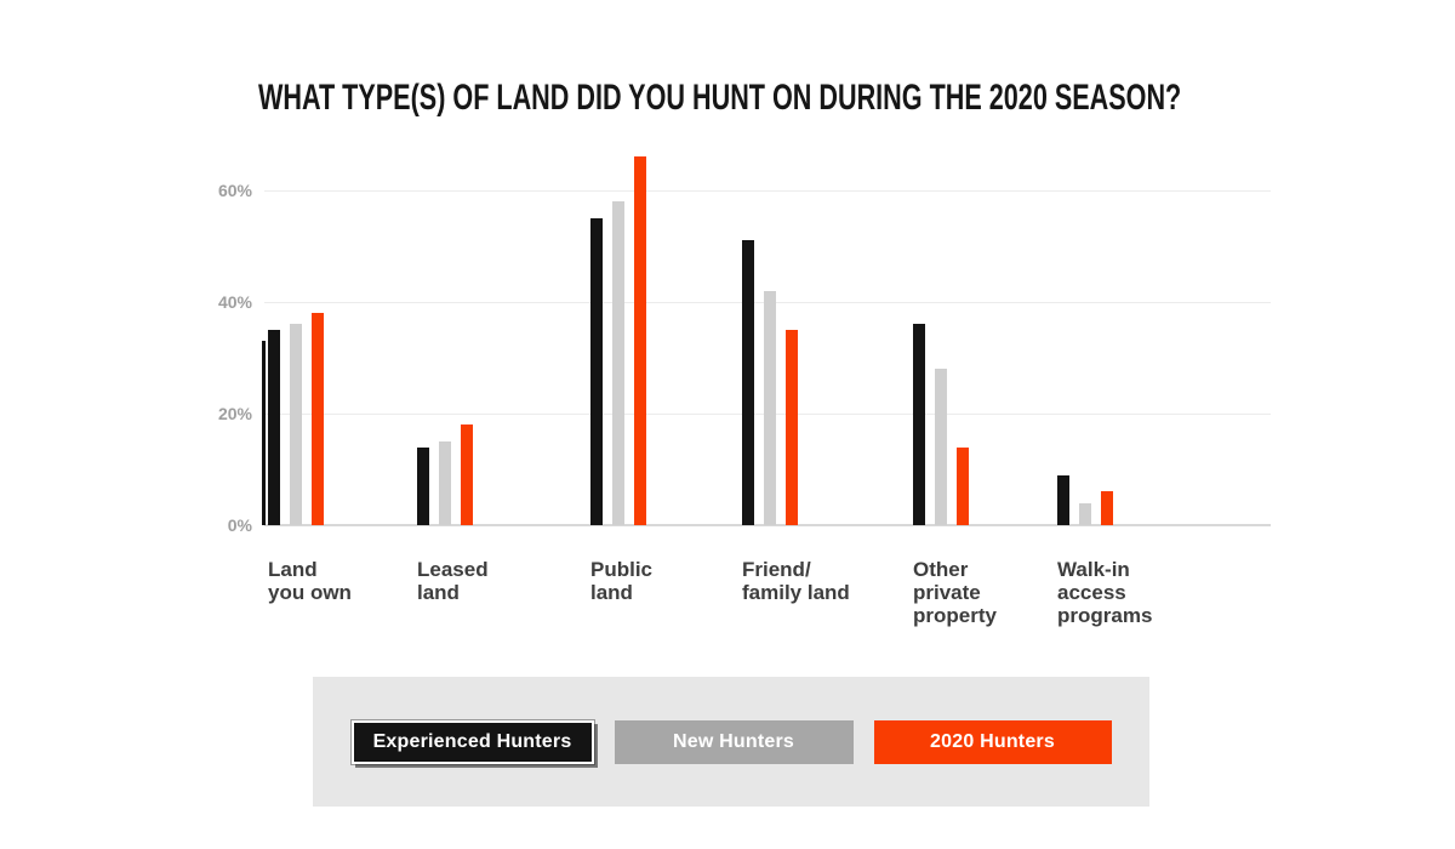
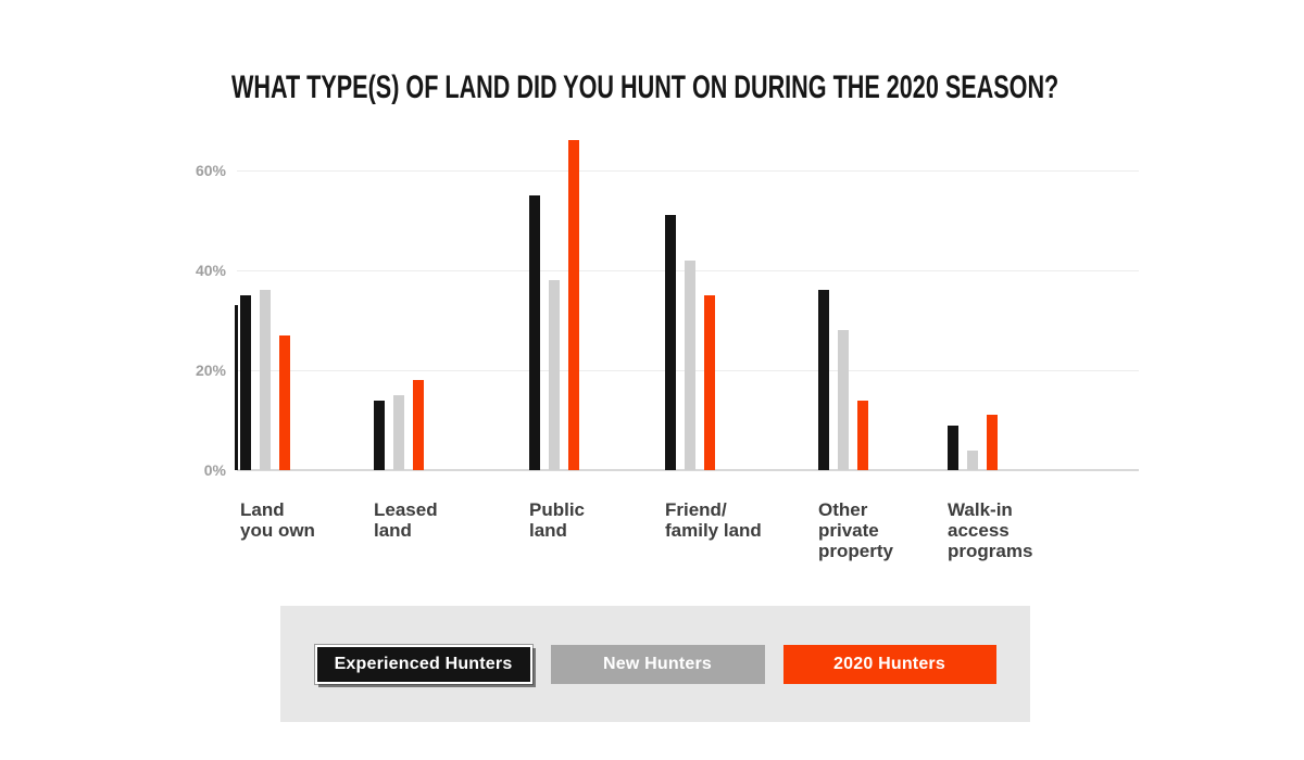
2020 Hunters/Land you own: 38% -> 27%
New Hunters/Public land: 58% -> 38%
2020 Hunters/Walk-in access programs: 6% -> 11%
